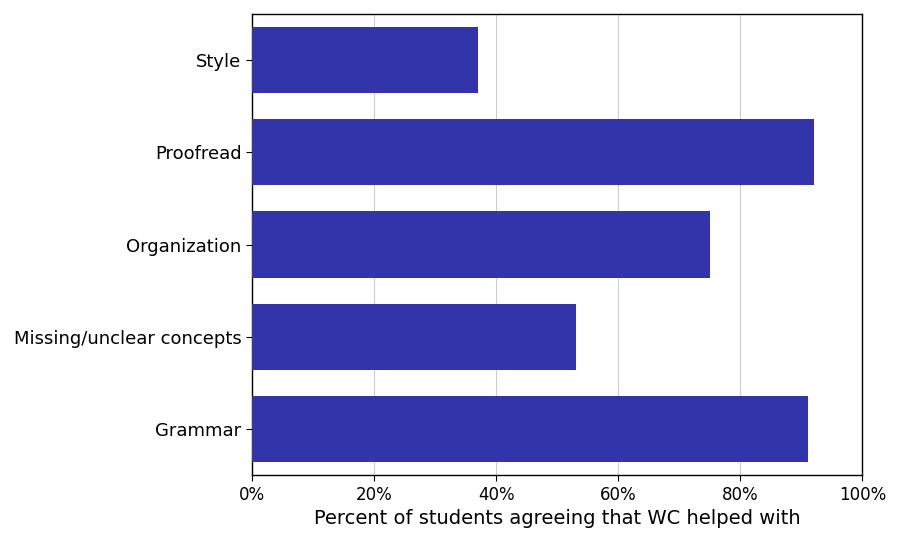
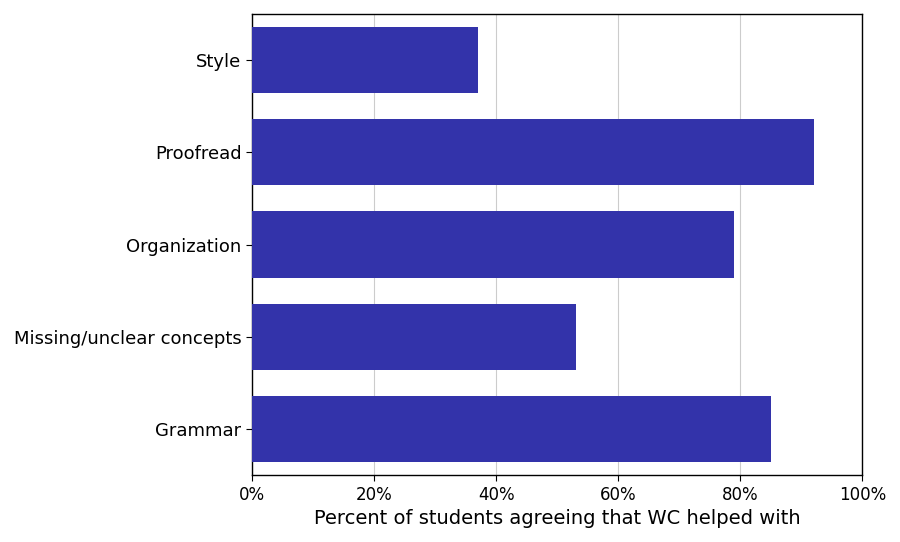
Organization: 75% -> 79%
Grammar: 91% -> 85%
